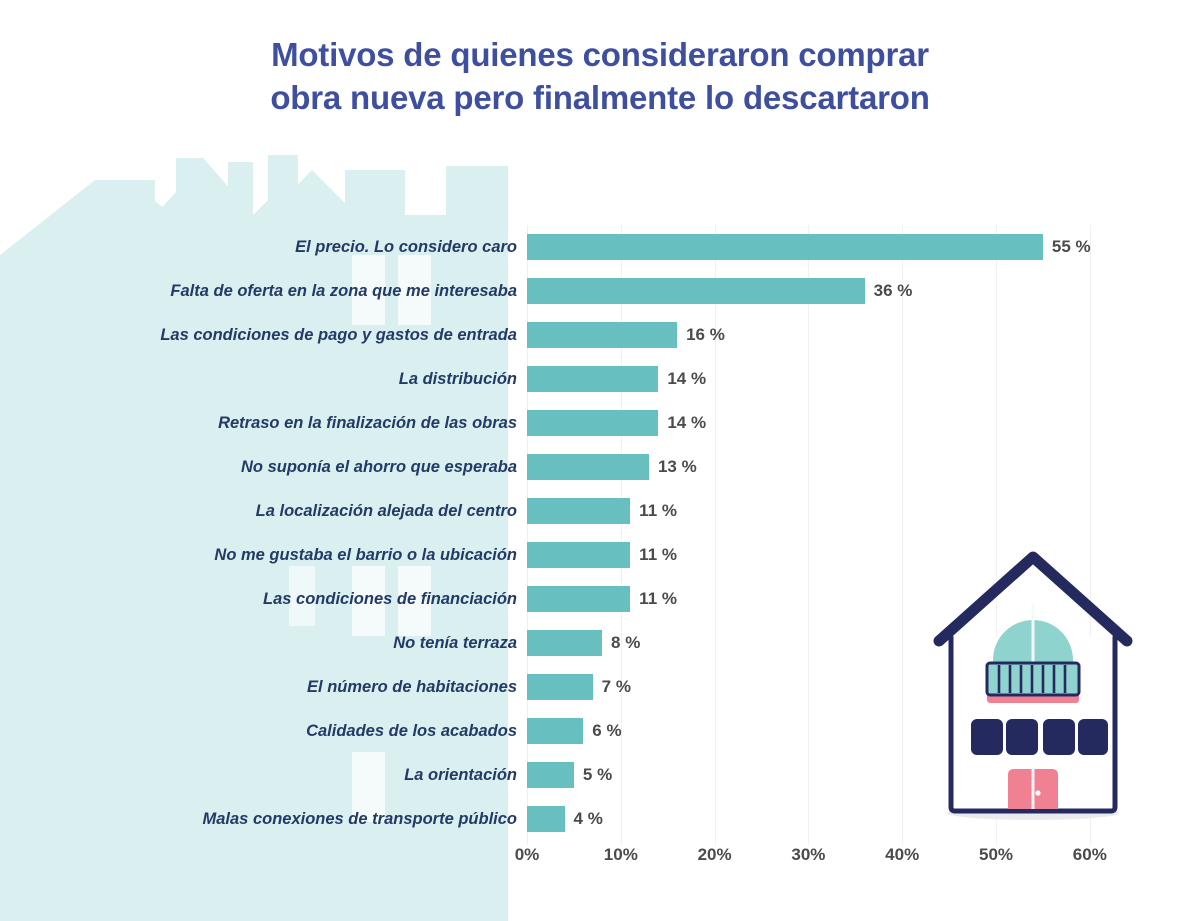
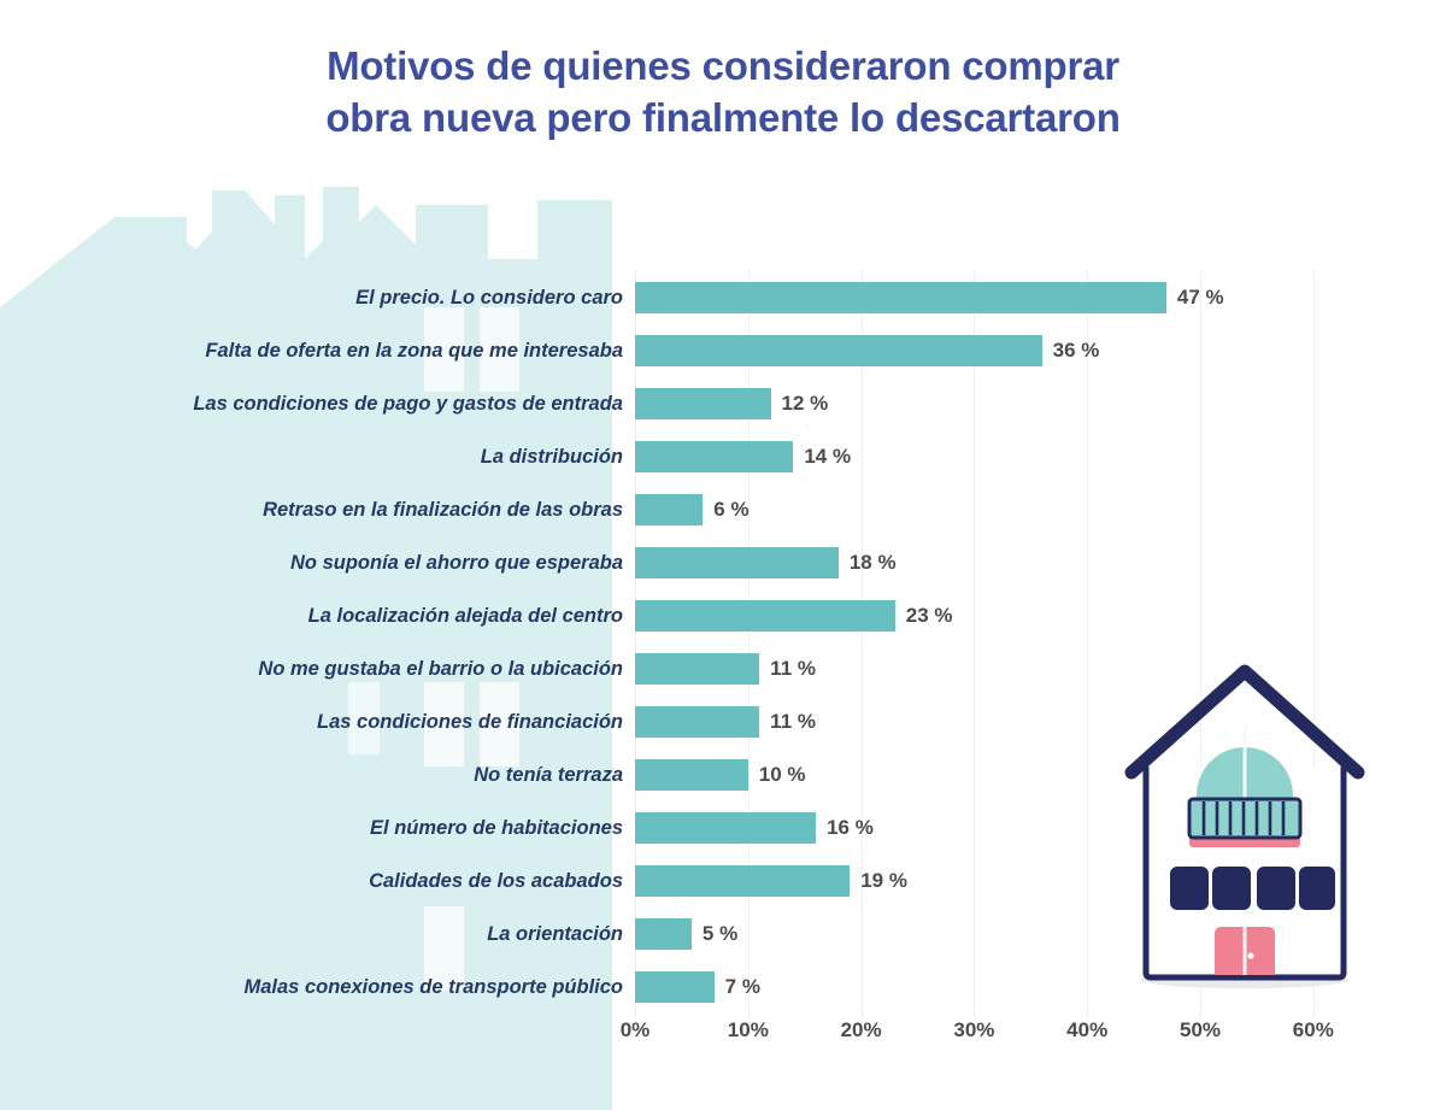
El precio. Lo considero caro: 55 -> 47
Las condiciones de pago y gastos de entrada: 16 -> 12
Retraso en la finalización de las obras: 14 -> 6
No suponía el ahorro que esperaba: 13 -> 18
La localización alejada del centro: 11 -> 23
No tenía terraza: 8 -> 10
El número de habitaciones: 7 -> 16
Calidades de los acabados: 6 -> 19
Malas conexiones de transporte público: 4 -> 7
